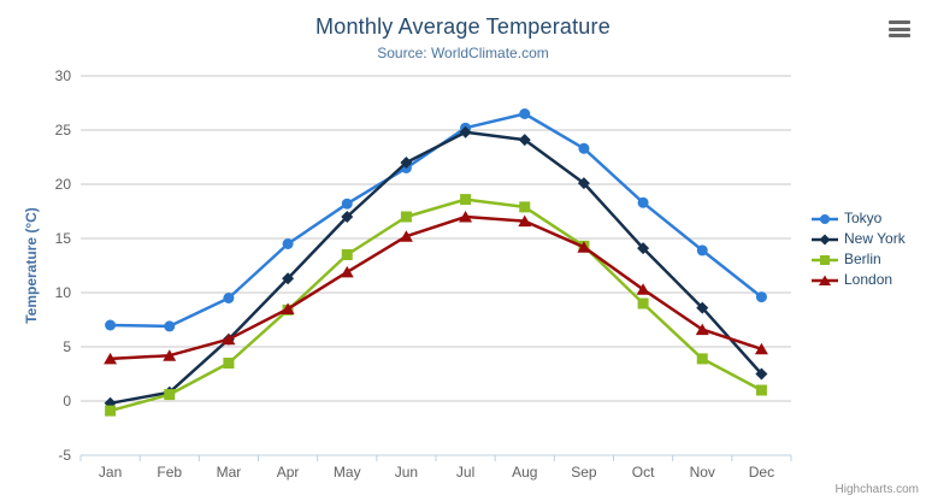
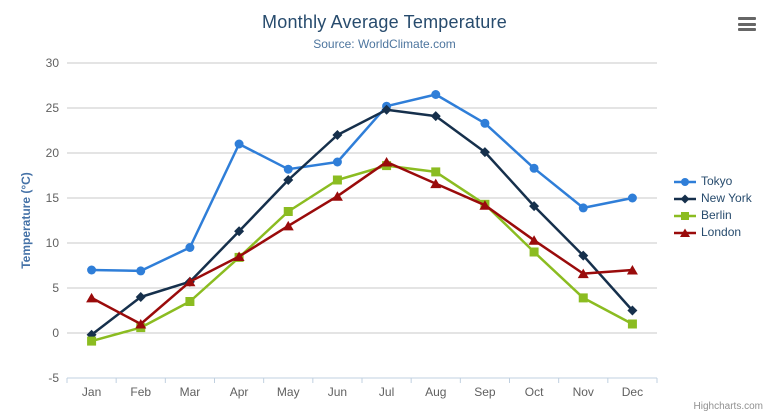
New York/Feb: 1 -> 4
London/Feb: 4 -> 1
Tokyo/Apr: 14 -> 21
Tokyo/Jun: 22 -> 19
London/Jul: 17 -> 19
Tokyo/Dec: 10 -> 15
London/Dec: 5 -> 7
